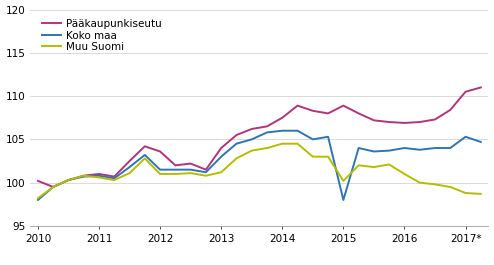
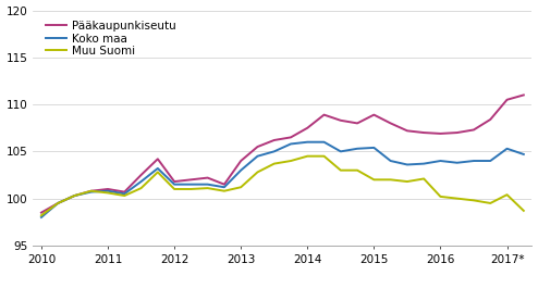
Pääkaupunkiseutu/2010: 100.2 -> 98.5
Pääkaupunkiseutu/2012: 103.6 -> 101.8
Koko maa/2015: 98.0 -> 105.4
Muu Suomi/2015: 100.2 -> 102.0
Muu Suomi/2016: 101.0 -> 100.2
Muu Suomi/2017*: 98.8 -> 100.4
